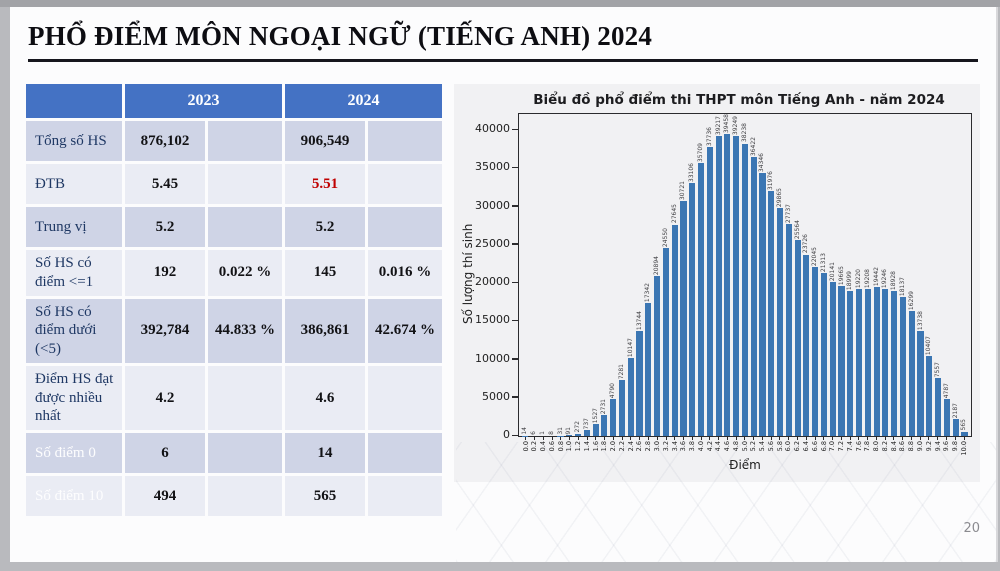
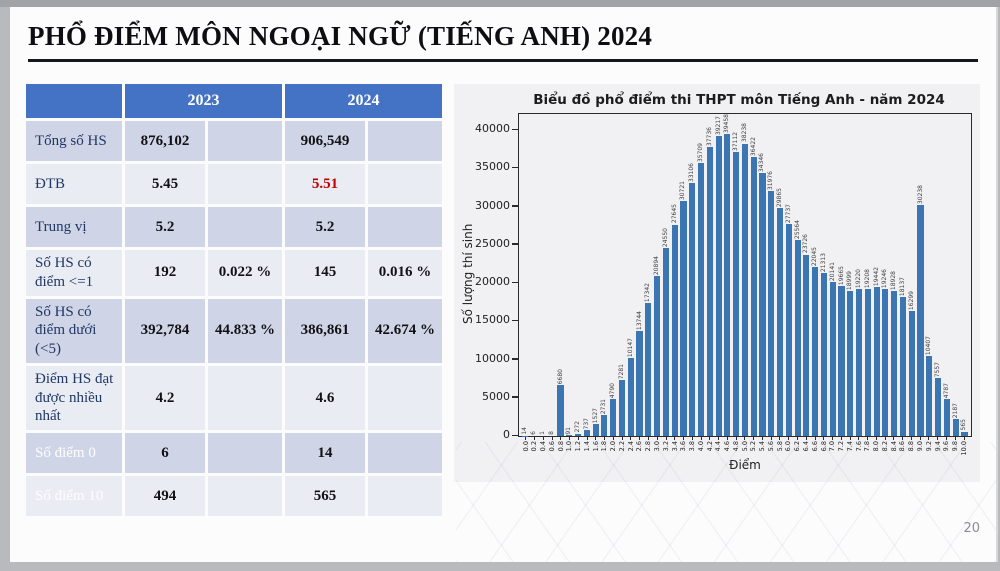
0.8: 31 -> 6680
4.8: 39249 -> 37112
9.0: 13738 -> 30238
